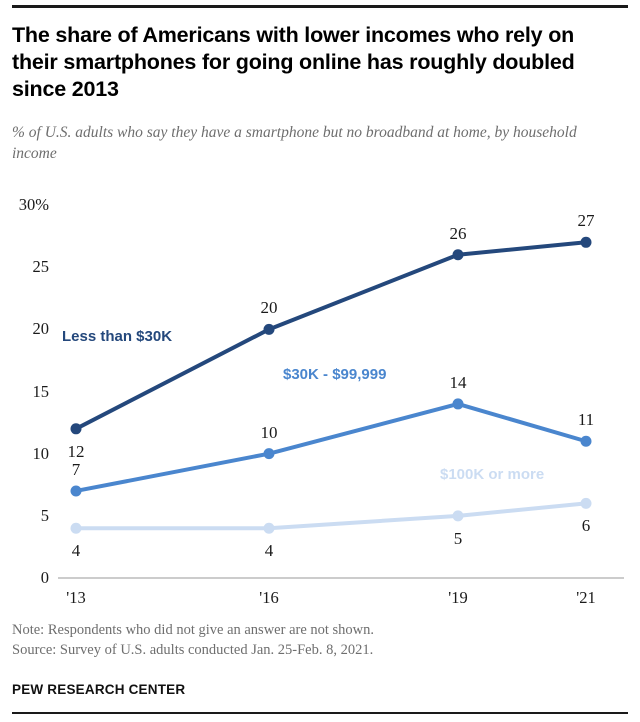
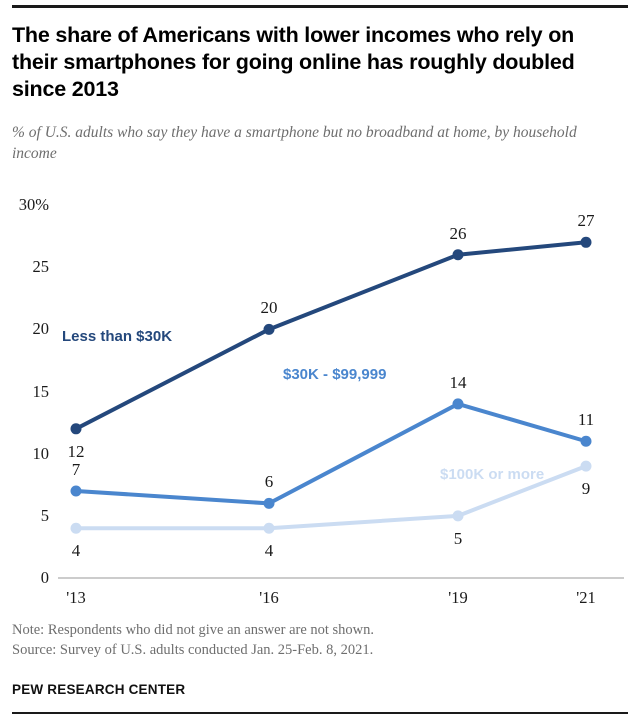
$30K - $99,999/'16: 10 -> 6
$100K or more/'21: 6 -> 9
